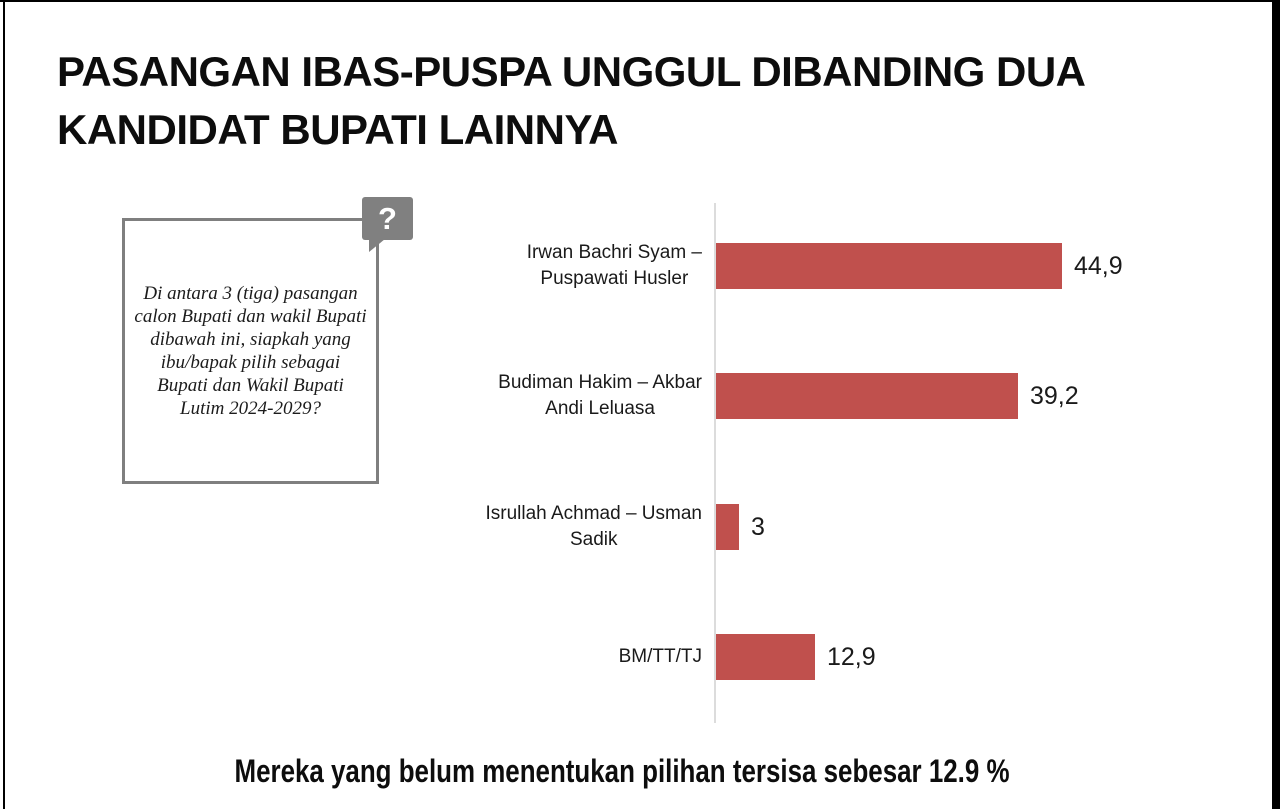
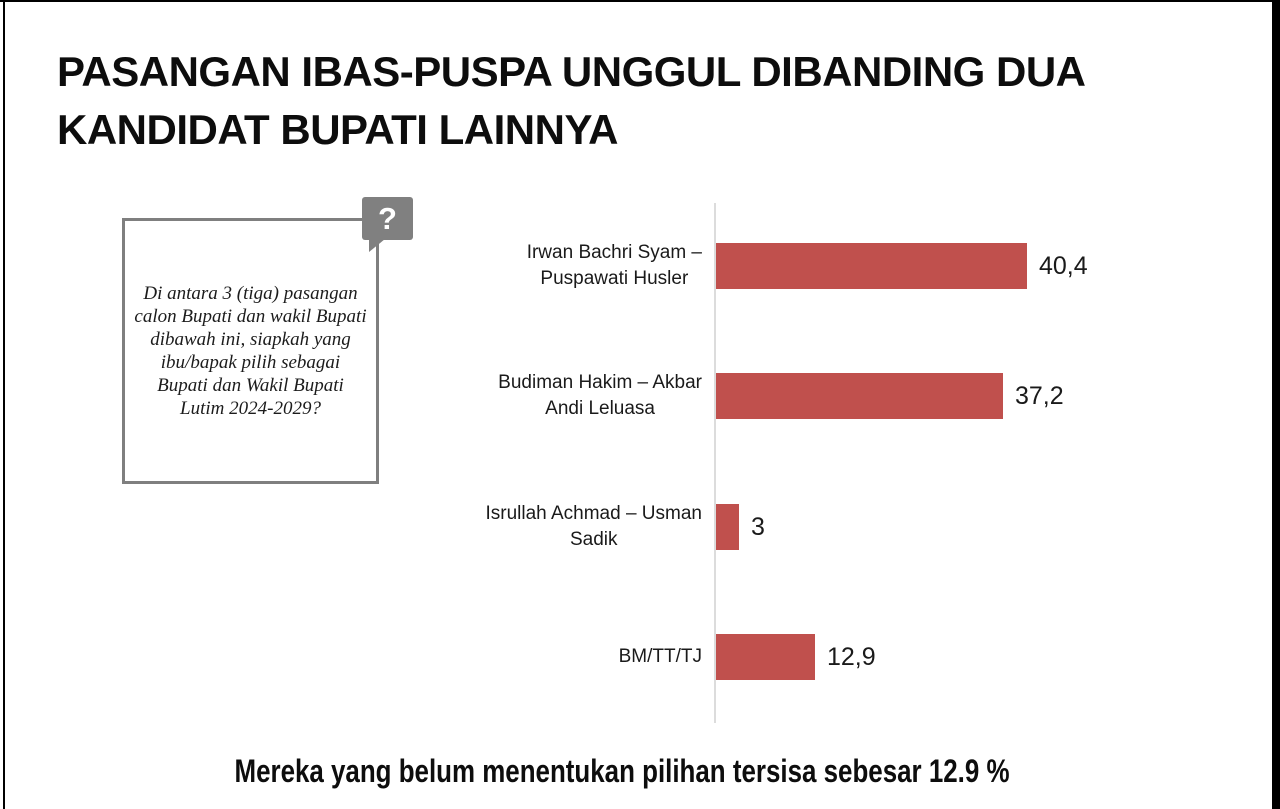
Irwan Bachri Syam – Puspawati Husler: 44,9 -> 40,4
Budiman Hakim – Akbar Andi Leluasa: 39,2 -> 37,2
